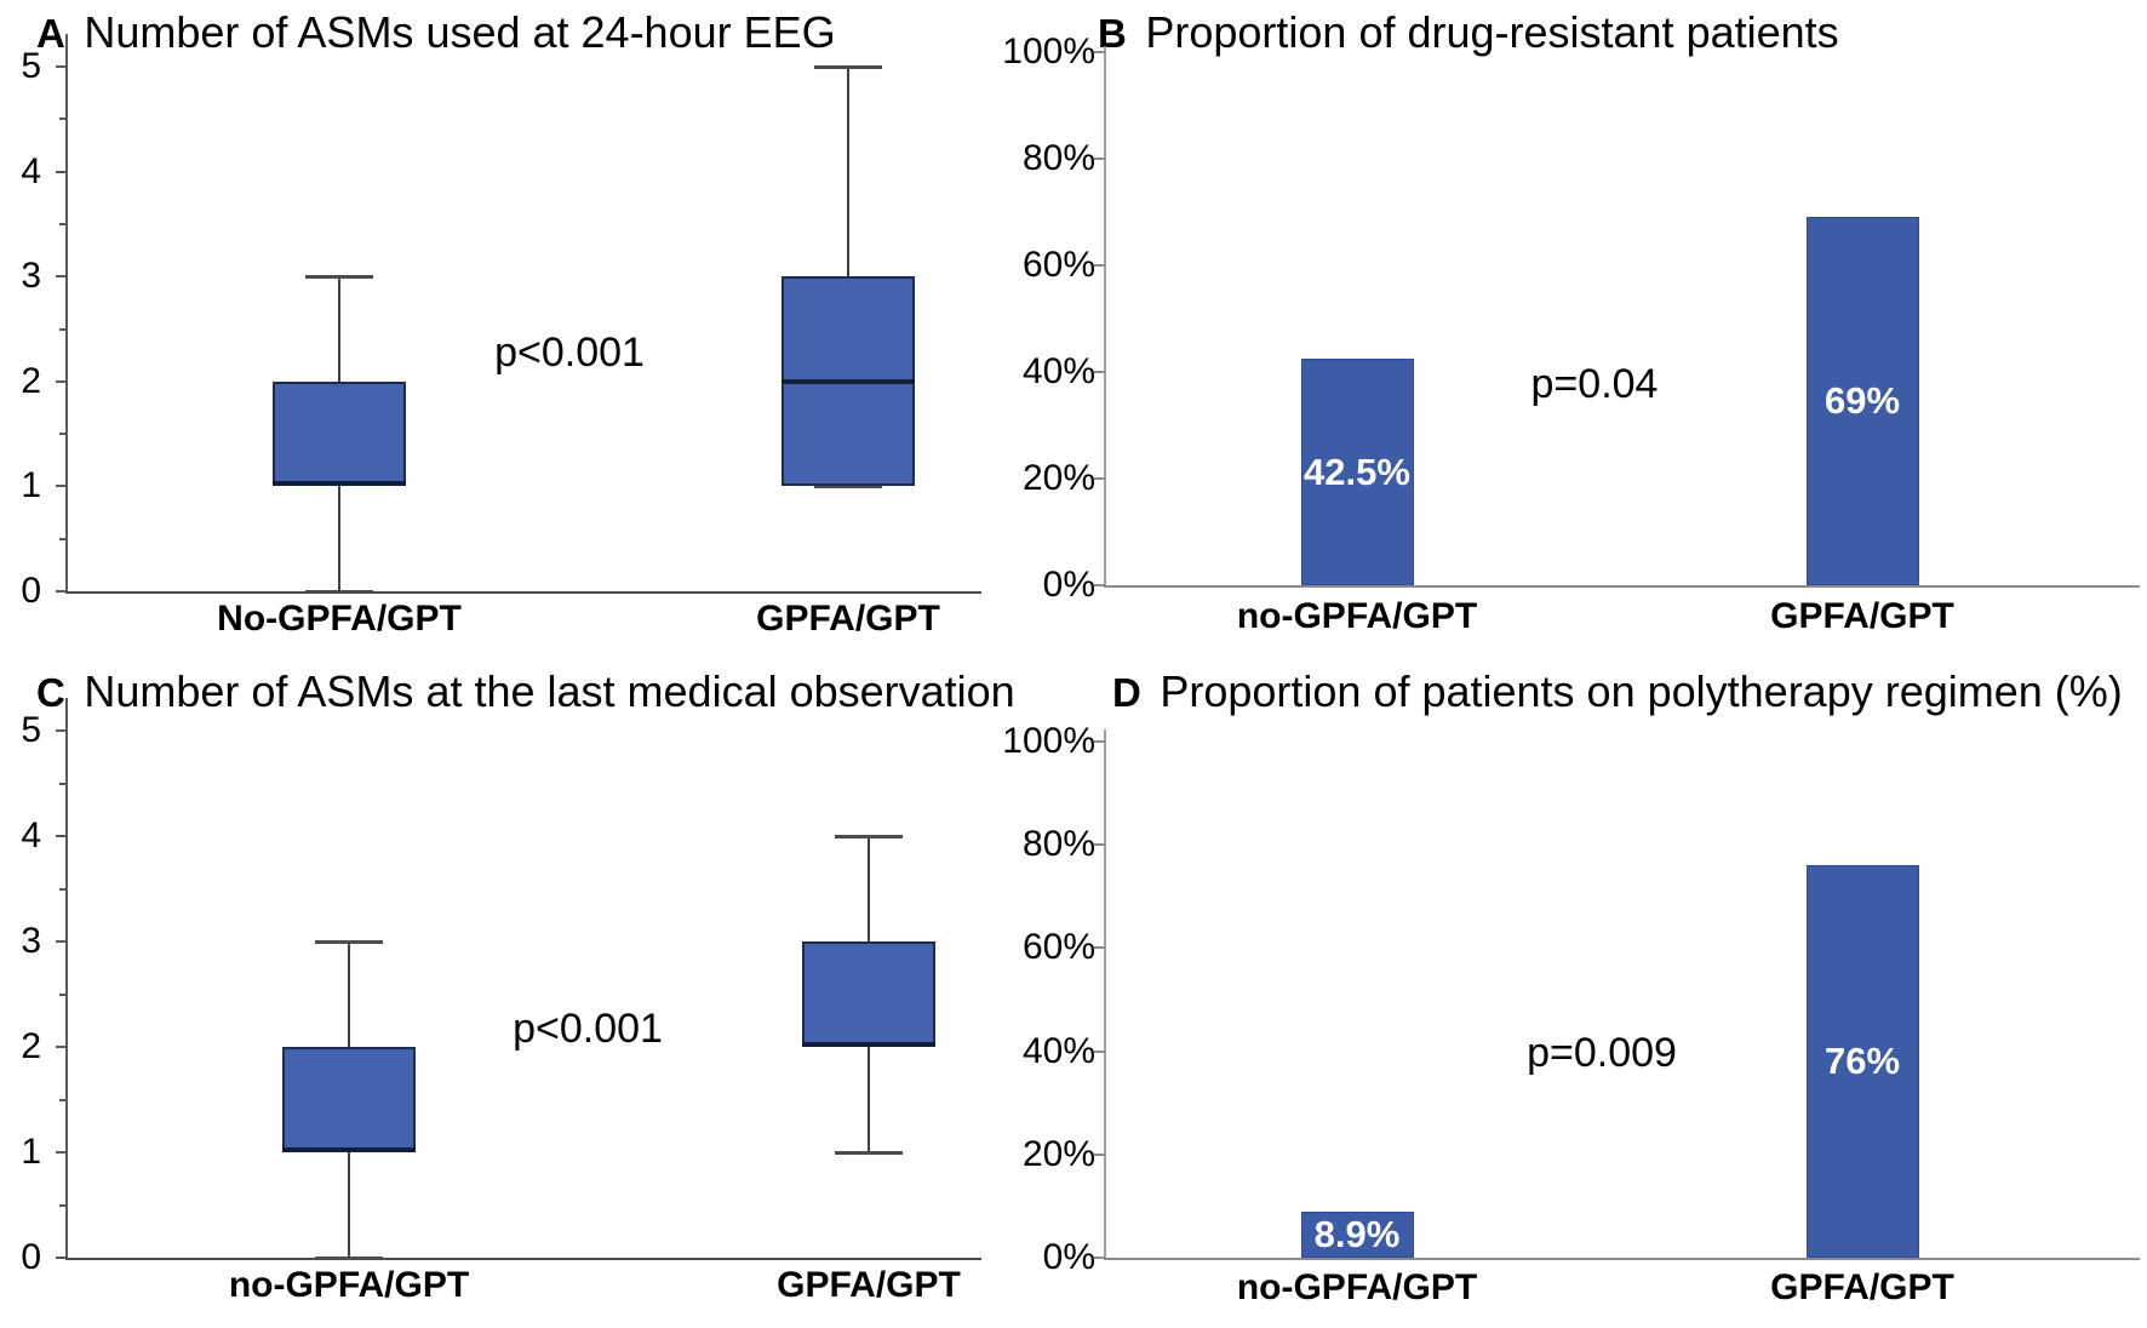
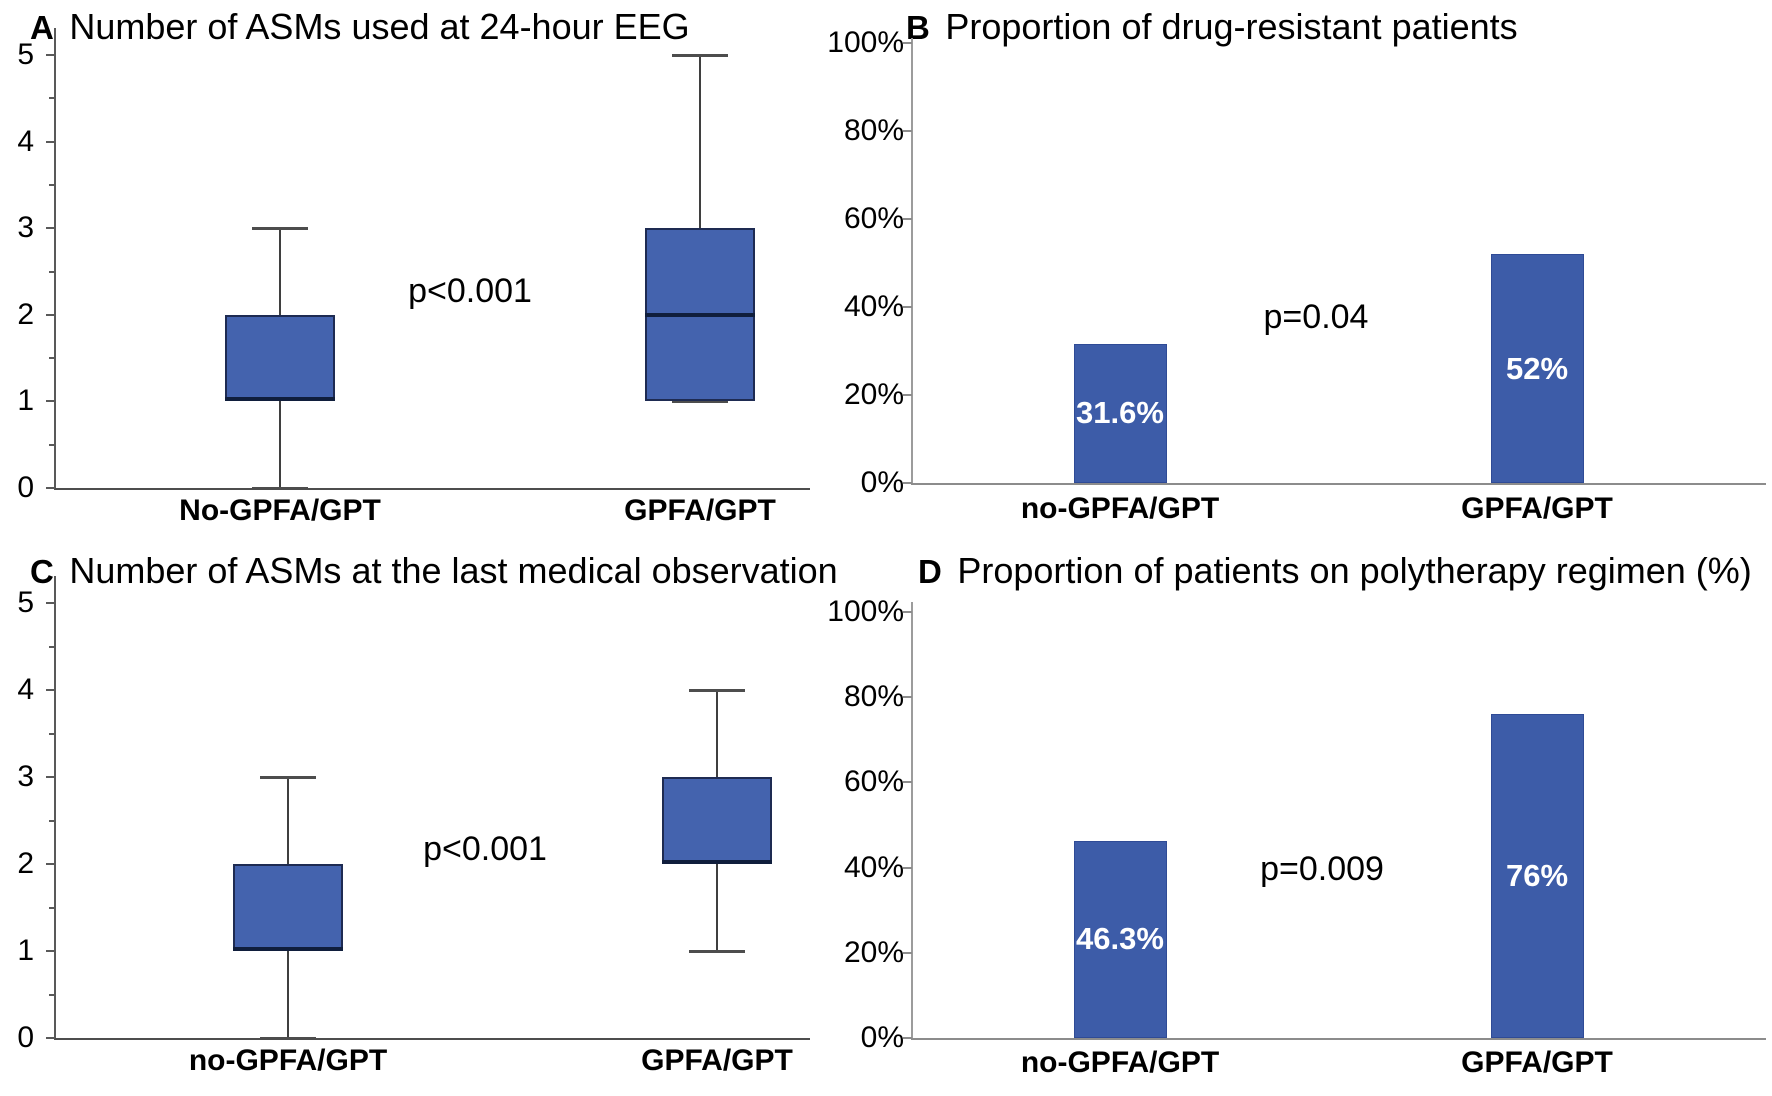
Proportion of drug-resistant patients/no-GPFA/GPT: 42.5% -> 31.6%
Proportion of drug-resistant patients/GPFA/GPT: 69% -> 52%
Proportion of patients on polytherapy regimen (%)/no-GPFA/GPT: 8.9% -> 46.3%
